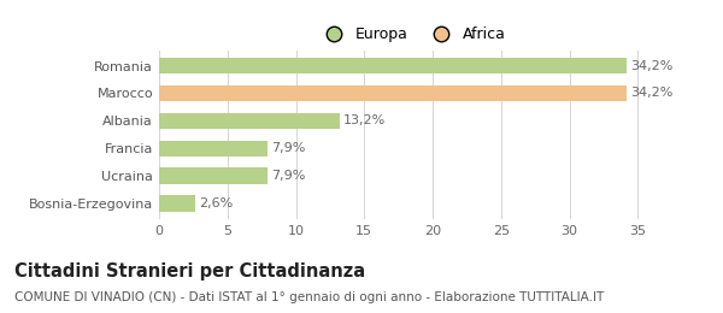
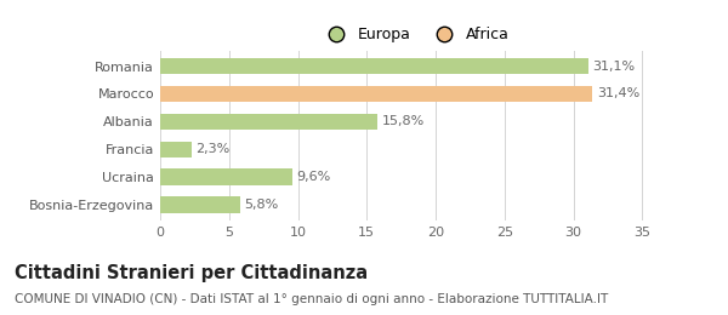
Romania: 34,2% -> 31,1%
Marocco: 34,2% -> 31,4%
Albania: 13,2% -> 15,8%
Francia: 7,9% -> 2,3%
Ucraina: 7,9% -> 9,6%
Bosnia-Erzegovina: 2,6% -> 5,8%
